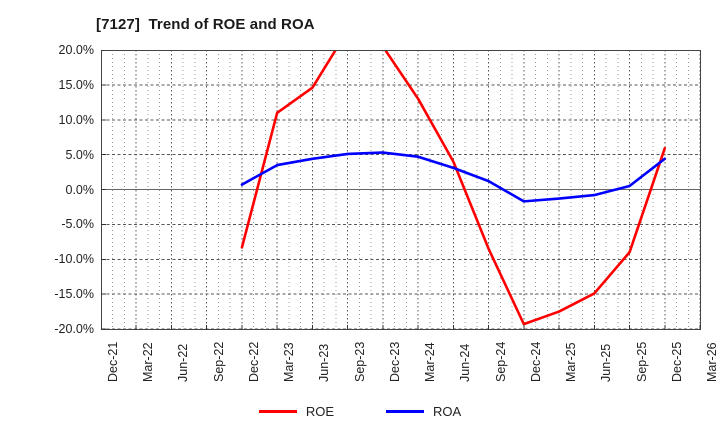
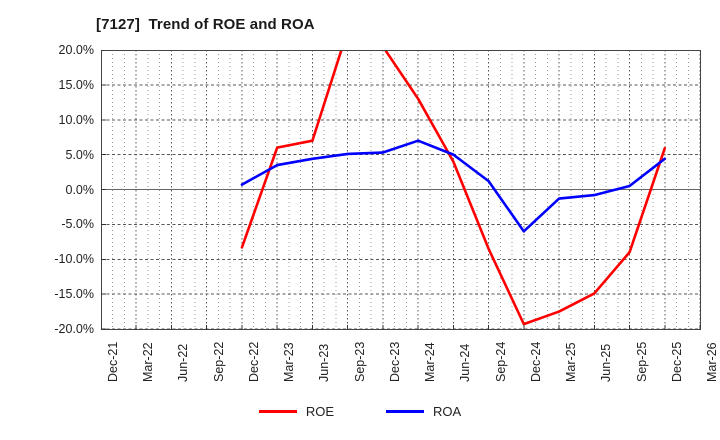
ROE/Mar-23: 11% -> 6%
ROE/Jun-23: 15% -> 7%
ROA/Mar-24: 5% -> 7%
ROA/Jun-24: 3% -> 5%
ROA/Dec-24: -2% -> -6%
